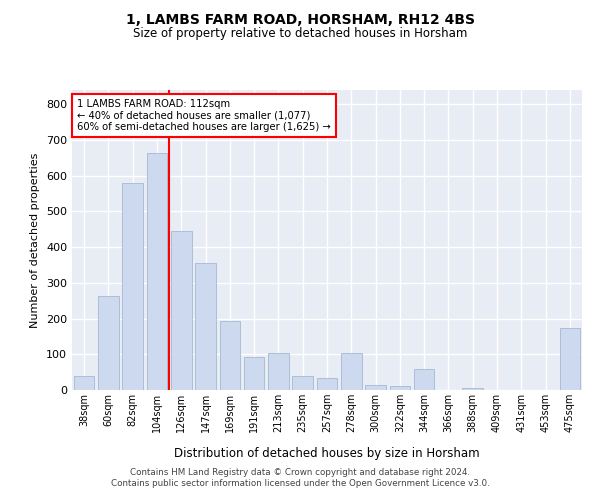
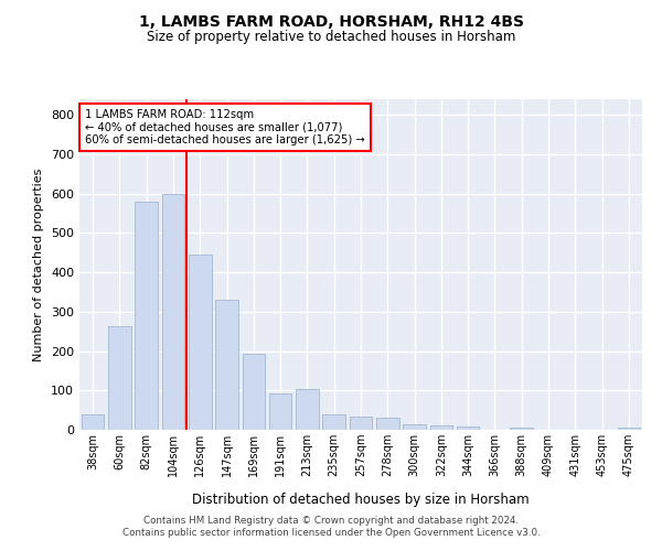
104sqm: 665 -> 600
147sqm: 355 -> 330
278sqm: 105 -> 30
344sqm: 60 -> 8
475sqm: 175 -> 5
